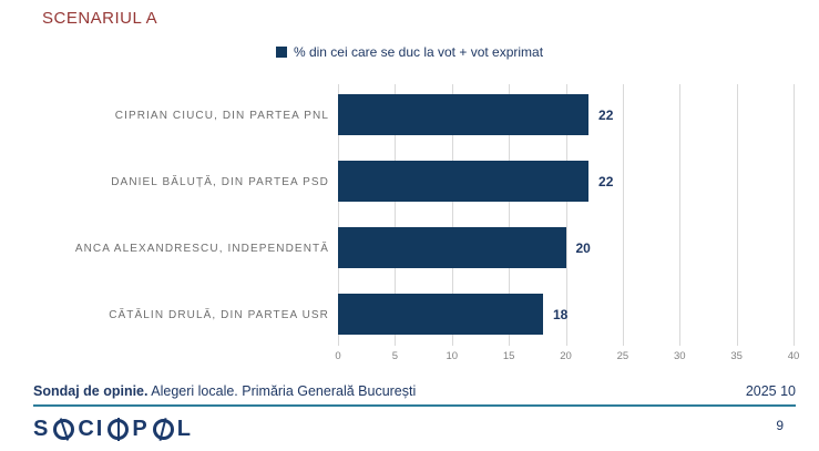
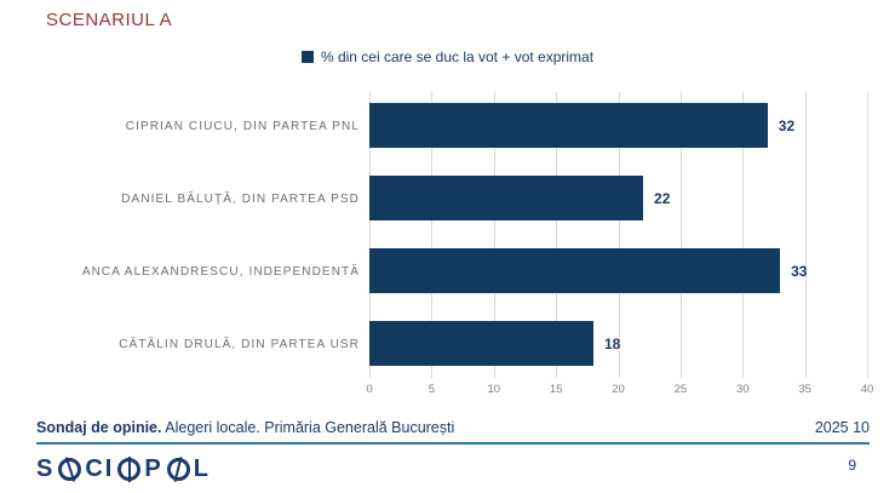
CIPRIAN CIUCU, DIN PARTEA PNL: 22 -> 32
ANCA ALEXANDRESCU, INDEPENDENTĂ: 20 -> 33
